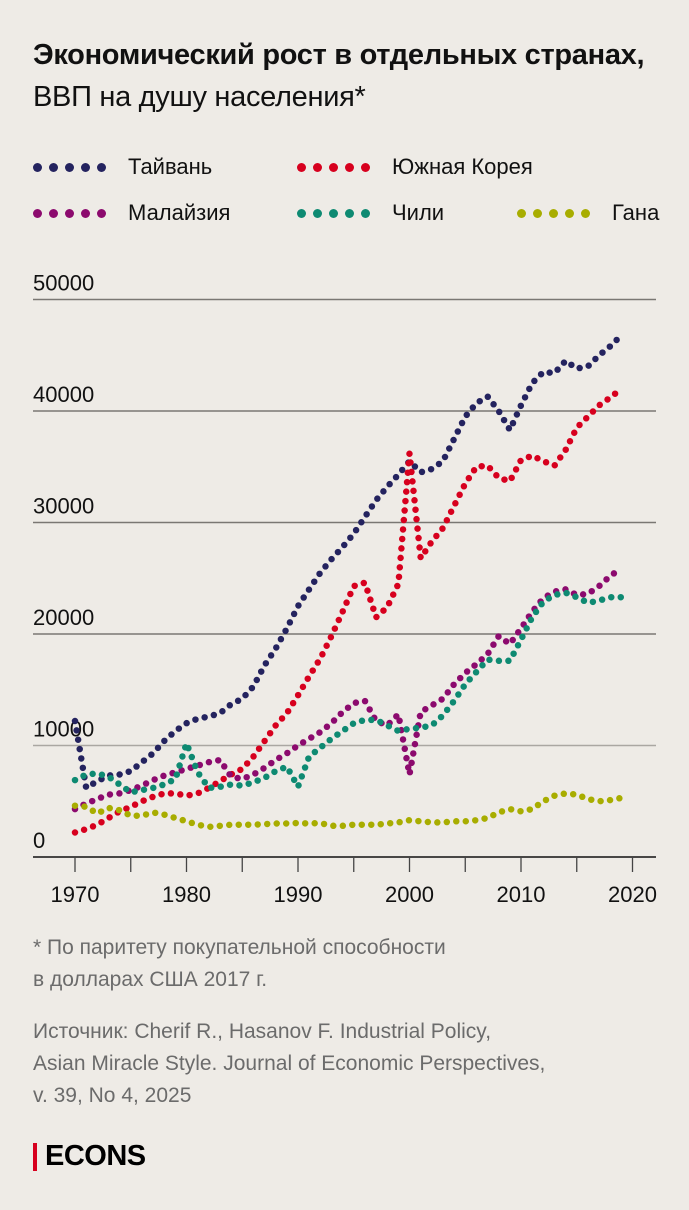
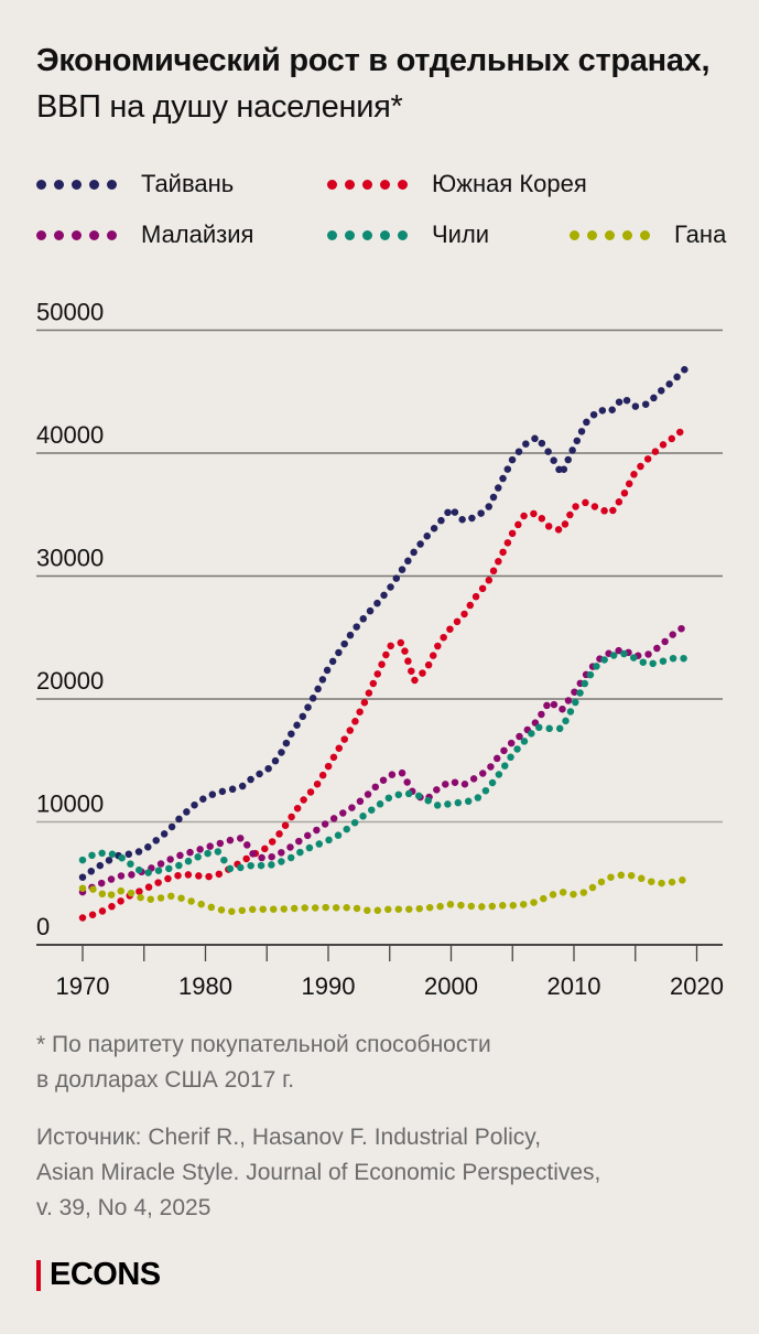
Тайвань/1970: 12200 -> 5500
Чили/1980: 10200 -> 7400
Чили/1990: 6300 -> 8500
Южная Корея/2000: 36200 -> 25800
Малайзия/2000: 7400 -> 13300
